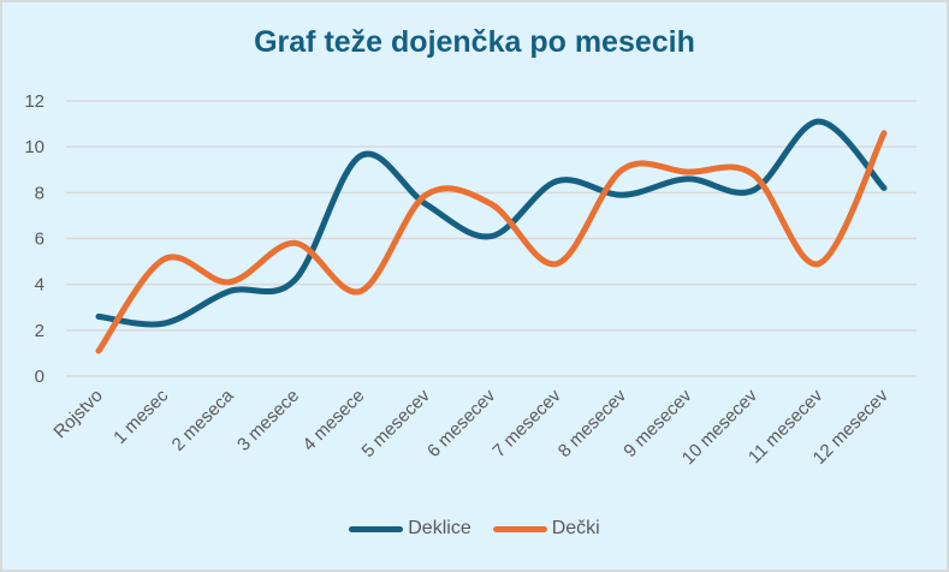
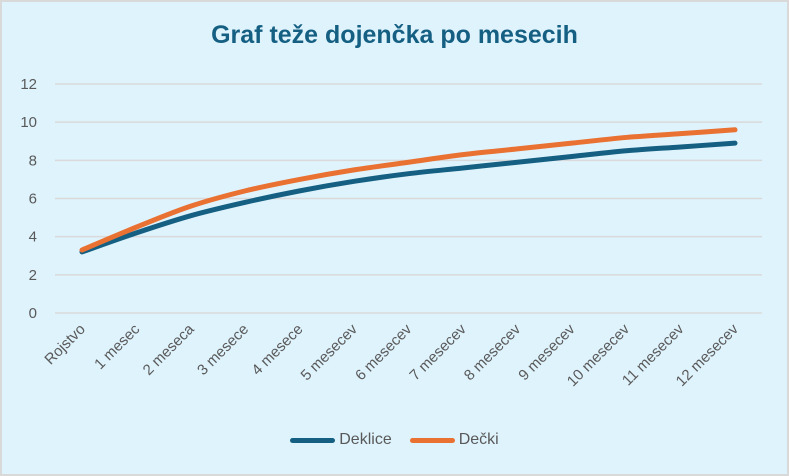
Deklice/Rojstvo: 2.6 -> 3.2
Dečki/Rojstvo: 1.1 -> 3.3
Deklice/1 mesec: 2.3 -> 4.2
Dečki/1 mesec: 5.1 -> 4.5
Deklice/2 meseca: 3.7 -> 5.1
Dečki/2 meseca: 4.1 -> 5.6
Deklice/3 mesece: 4.2 -> 5.8
Dečki/3 mesece: 5.8 -> 6.4
Deklice/4 mesece: 9.6 -> 6.4
Dečki/4 mesece: 3.7 -> 7.0
Deklice/5 mesecev: 7.5 -> 6.9
Dečki/5 mesecev: 7.9 -> 7.5
Deklice/6 mesecev: 6.1 -> 7.3
Dečki/6 mesecev: 7.5 -> 7.9
Deklice/7 mesecev: 8.5 -> 7.6
Dečki/7 mesecev: 4.9 -> 8.3
Dečki/8 mesecev: 9.0 -> 8.6
Deklice/9 mesecev: 8.6 -> 8.2
Deklice/10 mesecev: 8.1 -> 8.5
Dečki/10 mesecev: 8.8 -> 9.2
Deklice/11 mesecev: 11.1 -> 8.7
Dečki/11 mesecev: 4.9 -> 9.4
Deklice/12 mesecev: 8.2 -> 8.9
Dečki/12 mesecev: 10.6 -> 9.6
